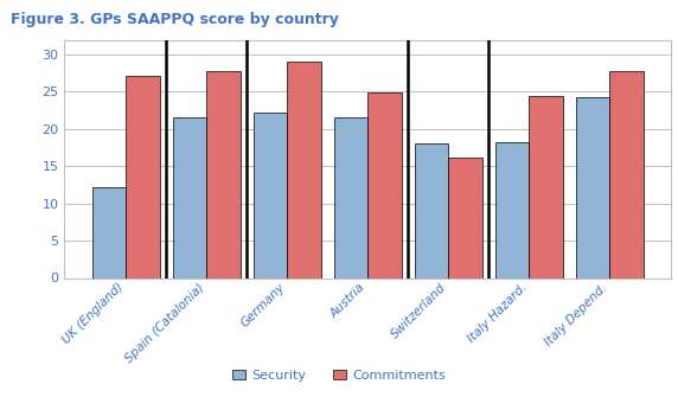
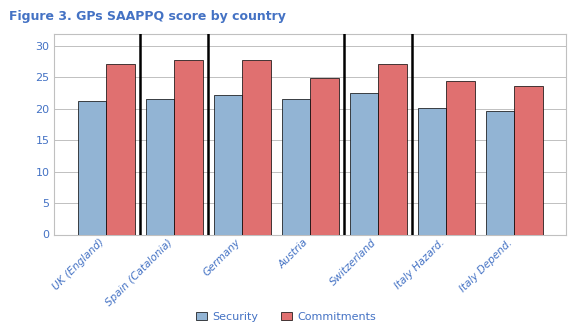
Security/UK (England): 12.2 -> 21.3
Commitments/Germany: 29.0 -> 27.8
Security/Switzerland: 18.0 -> 22.6
Commitments/Switzerland: 16.2 -> 27.1
Security/Italy Hazard.: 18.2 -> 20.1
Security/Italy Depend.: 24.2 -> 19.6
Commitments/Italy Depend.: 27.8 -> 23.6
